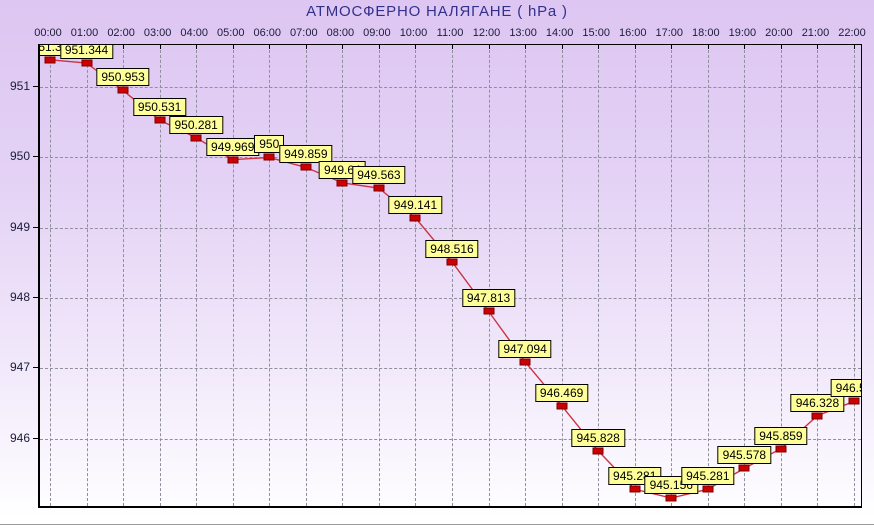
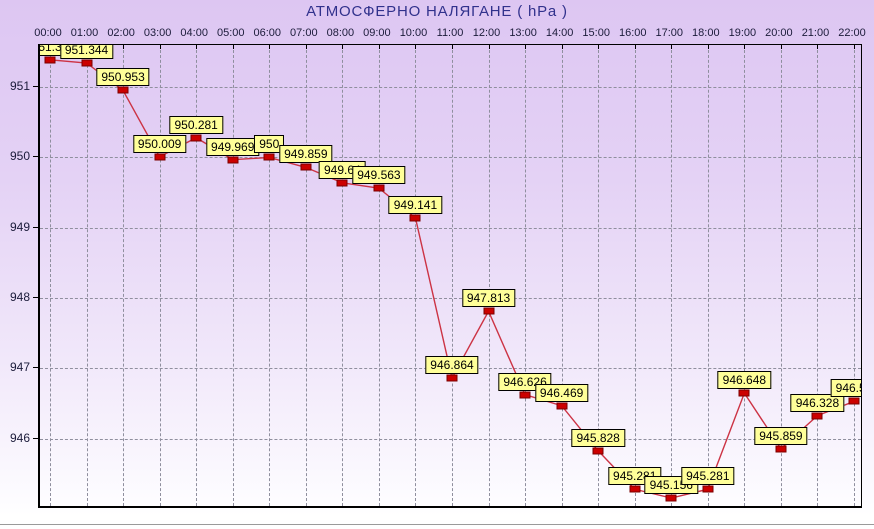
03:00: 950.531 -> 950.009
11:00: 948.516 -> 946.864
13:00: 947.094 -> 946.626
19:00: 945.578 -> 946.648
